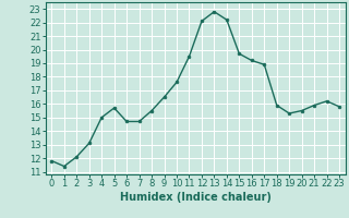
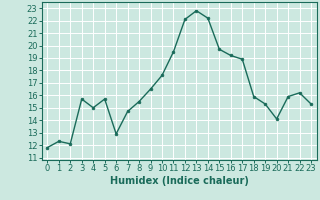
1: 11.4 -> 12.3
3: 13.1 -> 15.7
6: 14.7 -> 12.9
20: 15.5 -> 14.1
23: 15.8 -> 15.3
